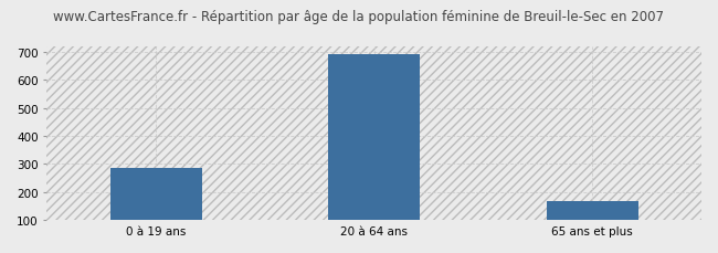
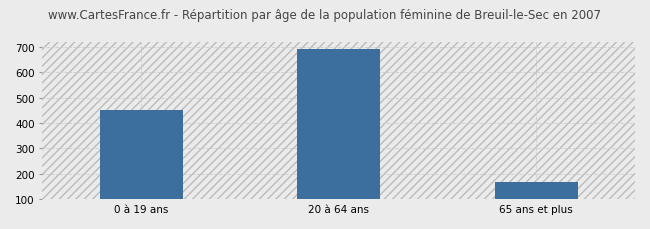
0 à 19 ans: 284 -> 450
